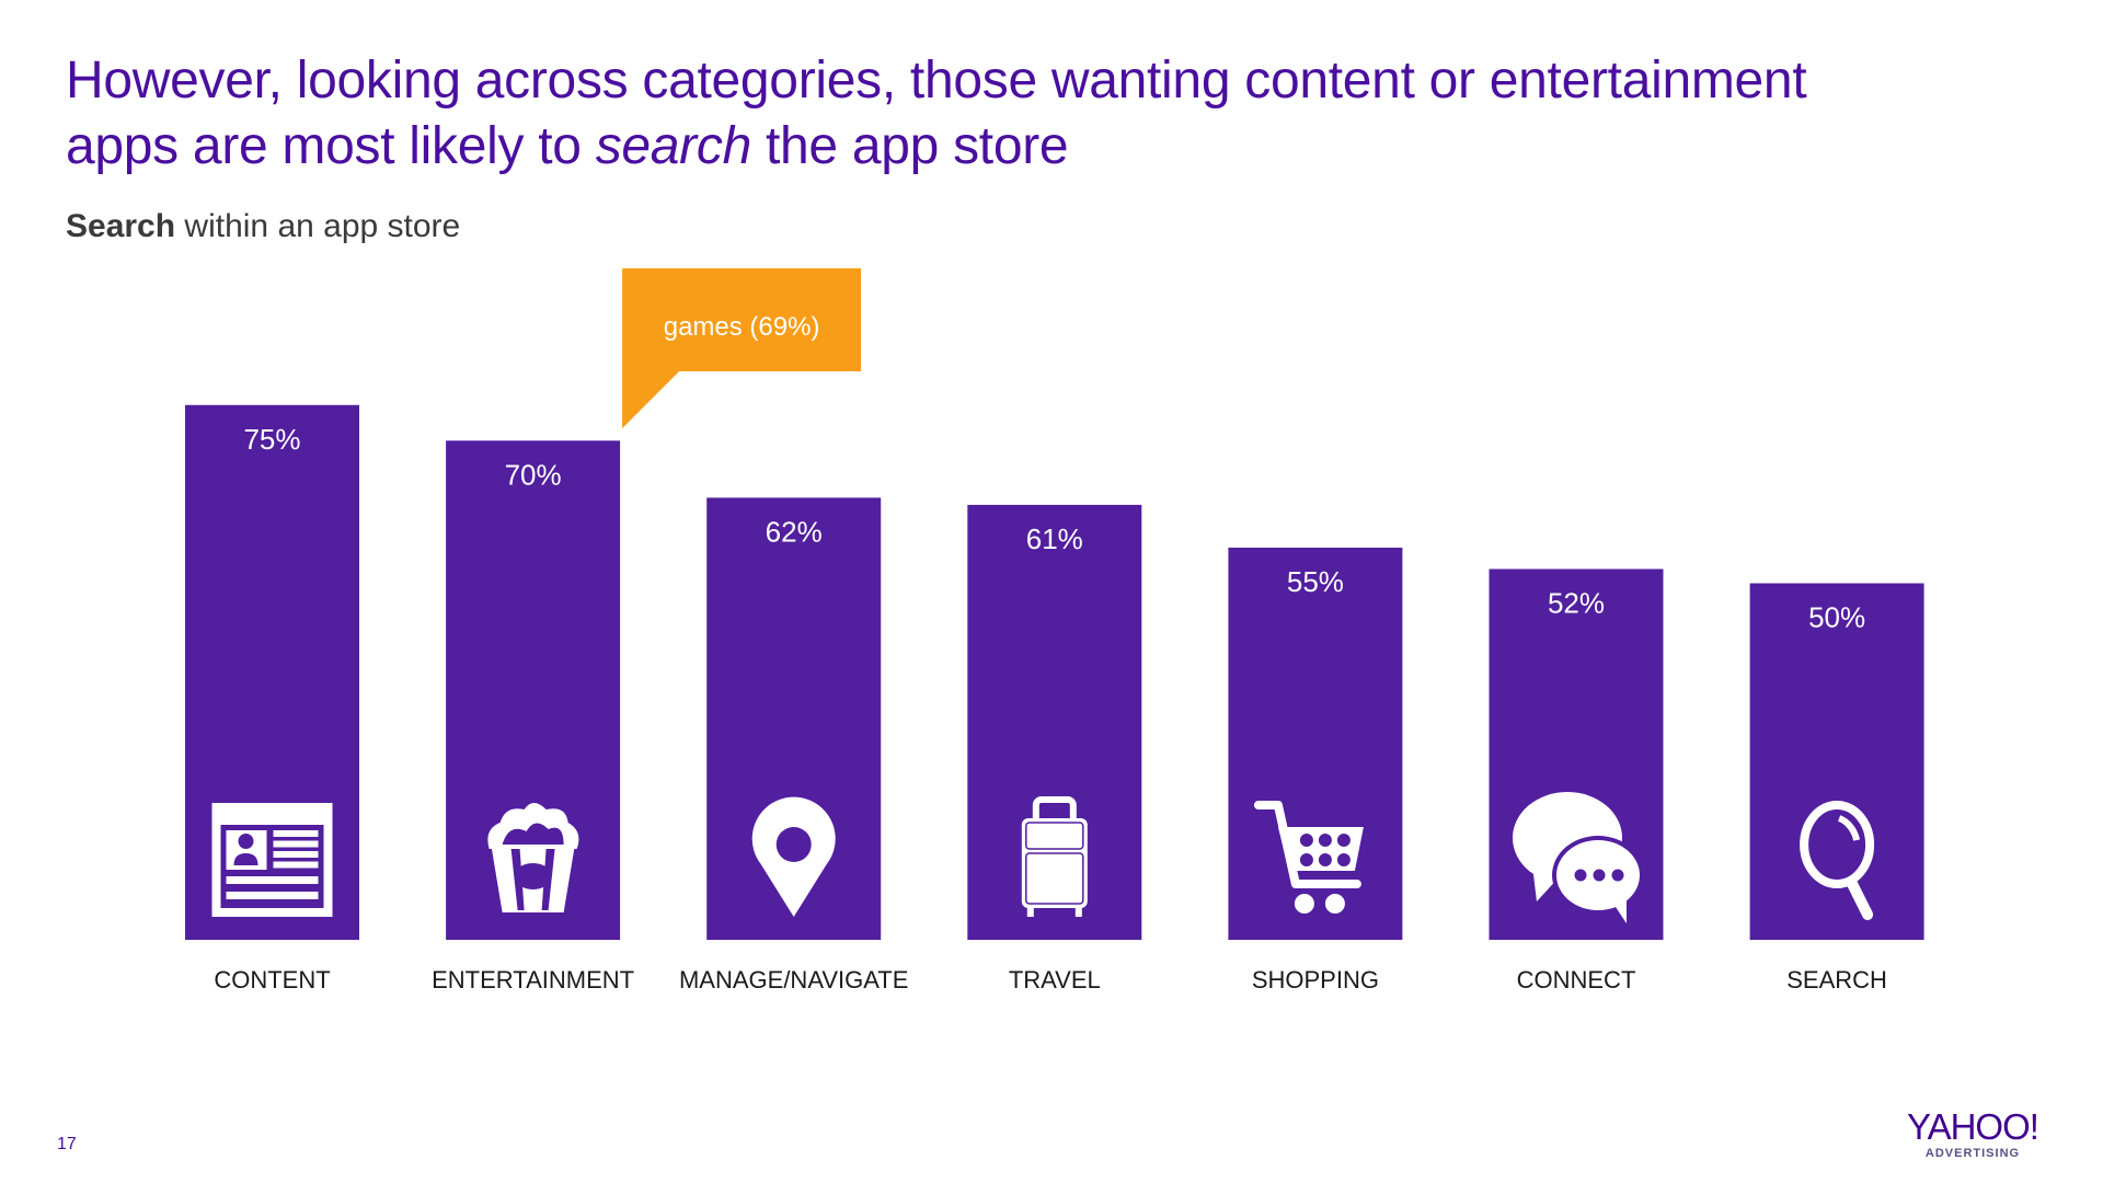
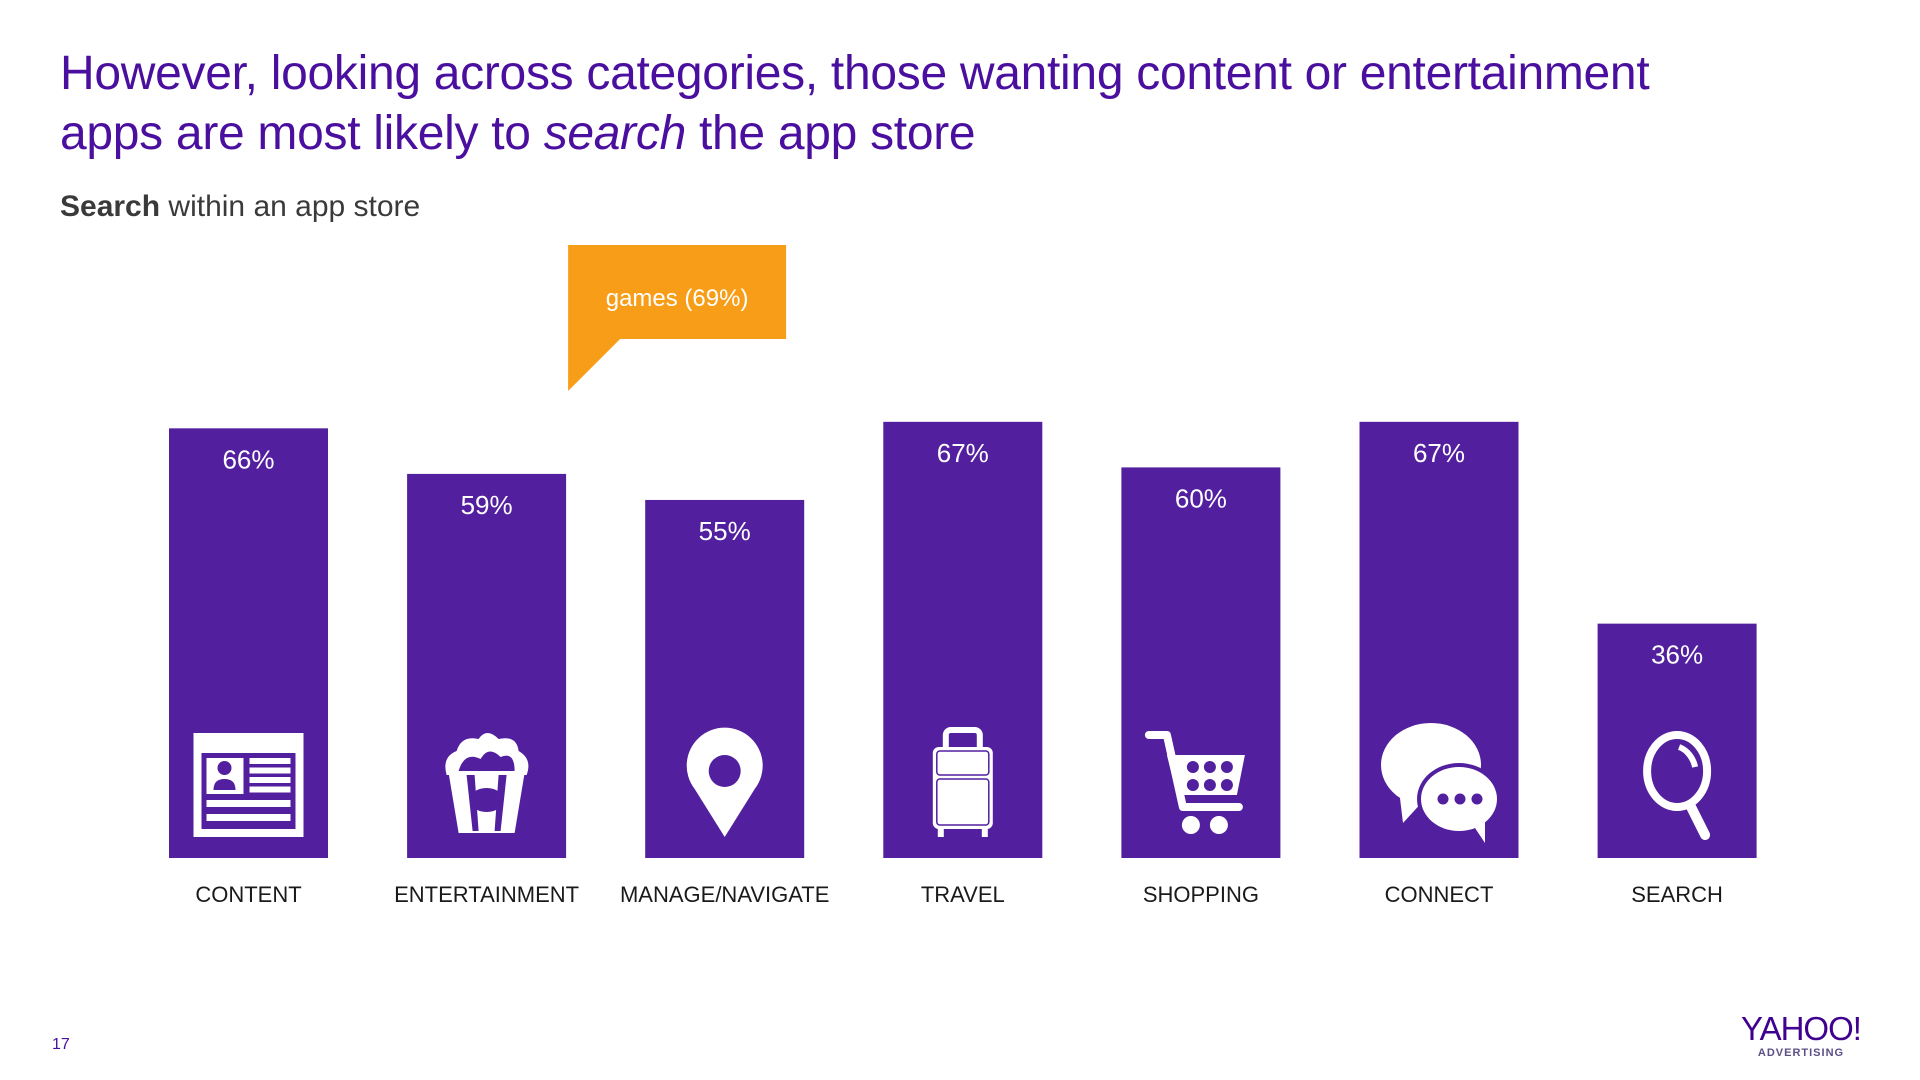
CONTENT: 75% -> 66%
ENTERTAINMENT: 70% -> 59%
MANAGE/NAVIGATE: 62% -> 55%
TRAVEL: 61% -> 67%
SHOPPING: 55% -> 60%
CONNECT: 52% -> 67%
SEARCH: 50% -> 36%
